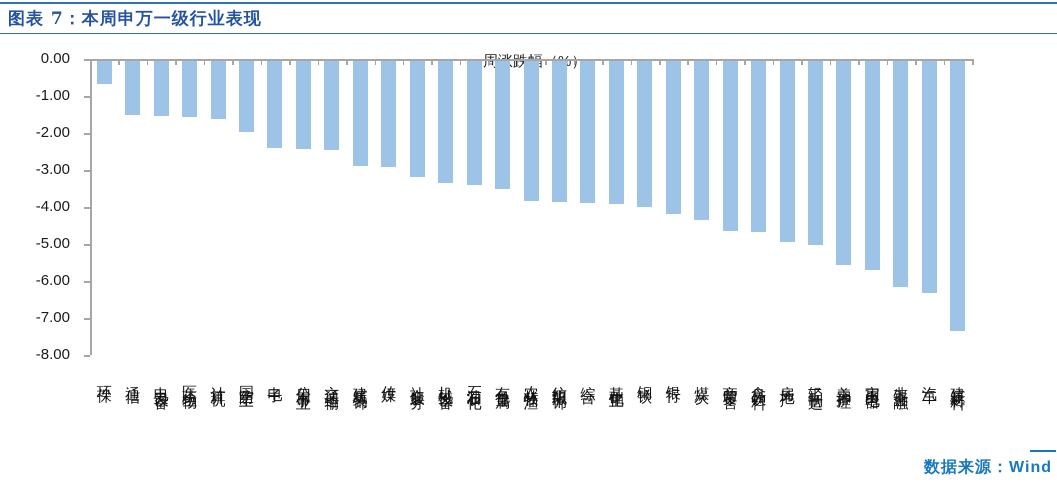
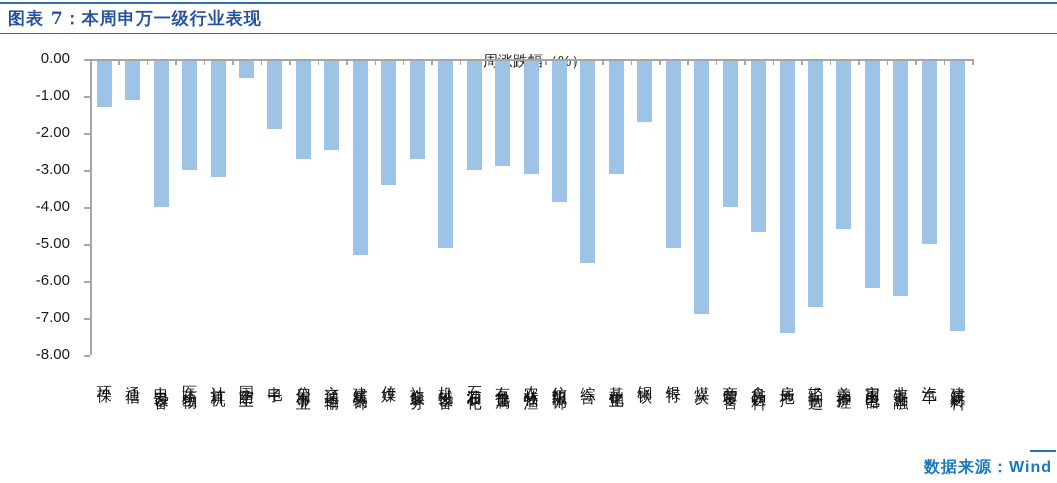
环保: -0.7 -> -1.3
通信: -1.5 -> -1.1
电力设备: -1.6 -> -4.0
医药生物: -1.6 -> -3.0
计算机: -1.6 -> -3.2
国防军工: -2.0 -> -0.5
电子: -2.4 -> -1.9
公用事业: -2.4 -> -2.7
建筑装饰: -2.9 -> -5.3
传媒: -2.9 -> -3.4
社会服务: -3.2 -> -2.7
机械设备: -3.3 -> -5.1
石油石化: -3.4 -> -3.0
有色金属: -3.5 -> -2.9
农林牧渔: -3.8 -> -3.1
综合: -3.9 -> -5.5
基础化工: -3.9 -> -3.1
钢铁: -4.0 -> -1.7
银行: -4.2 -> -5.1
煤炭: -4.3 -> -6.9
商贸零售: -4.7 -> -4.0
房地产: -5.0 -> -7.4
轻工制造: -5.0 -> -6.7
美容护理: -5.6 -> -4.6
家用电器: -5.7 -> -6.2
非银金融: -6.2 -> -6.4
汽车: -6.3 -> -5.0
